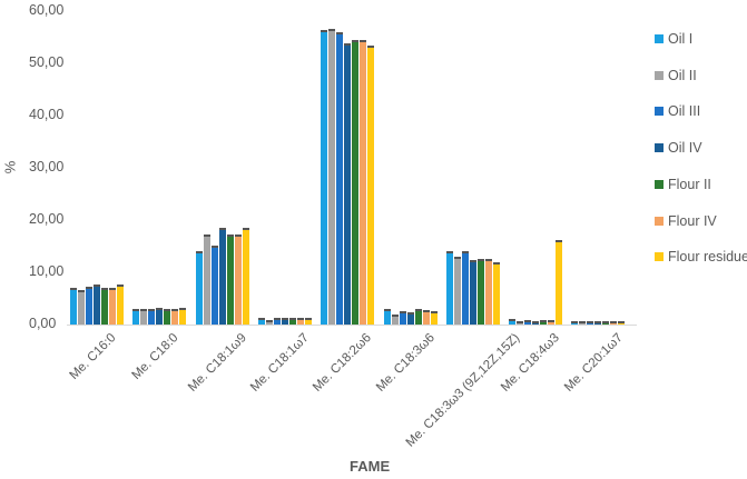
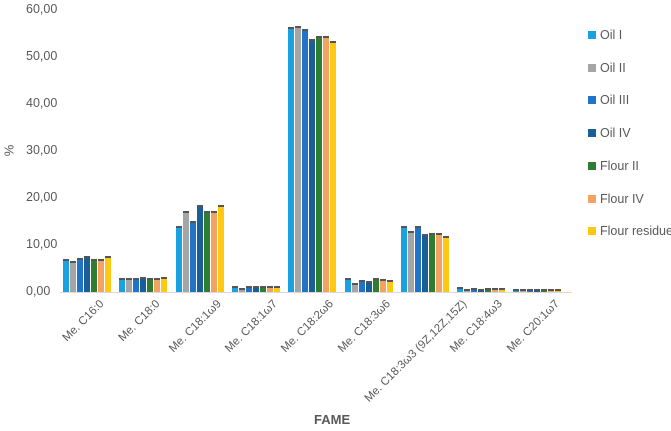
Flour residue/Me. C18:4ω3: 16 -> 1
